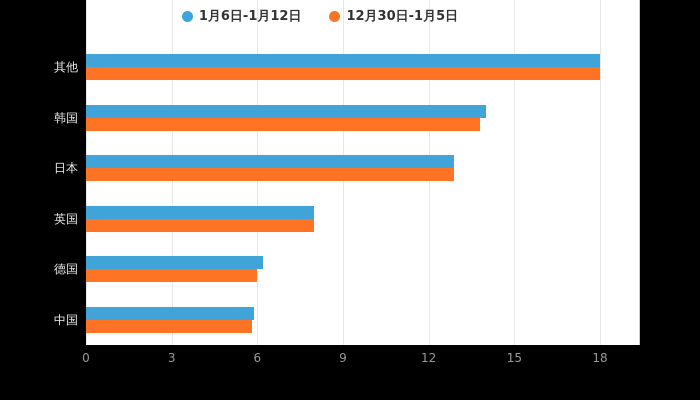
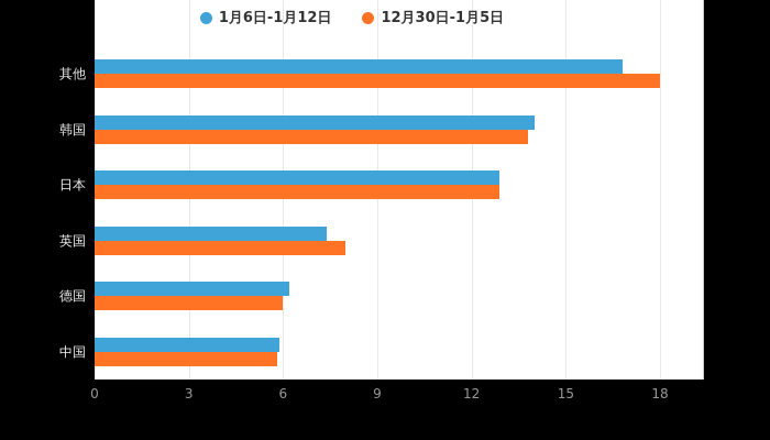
1月6日-1月12日/其他: 18.0 -> 16.8
1月6日-1月12日/英国: 8.0 -> 7.4
